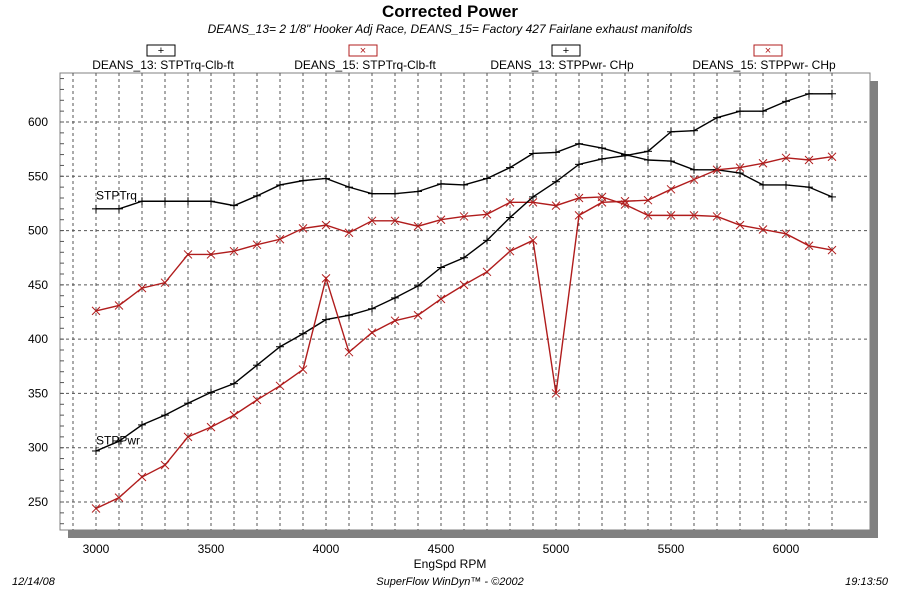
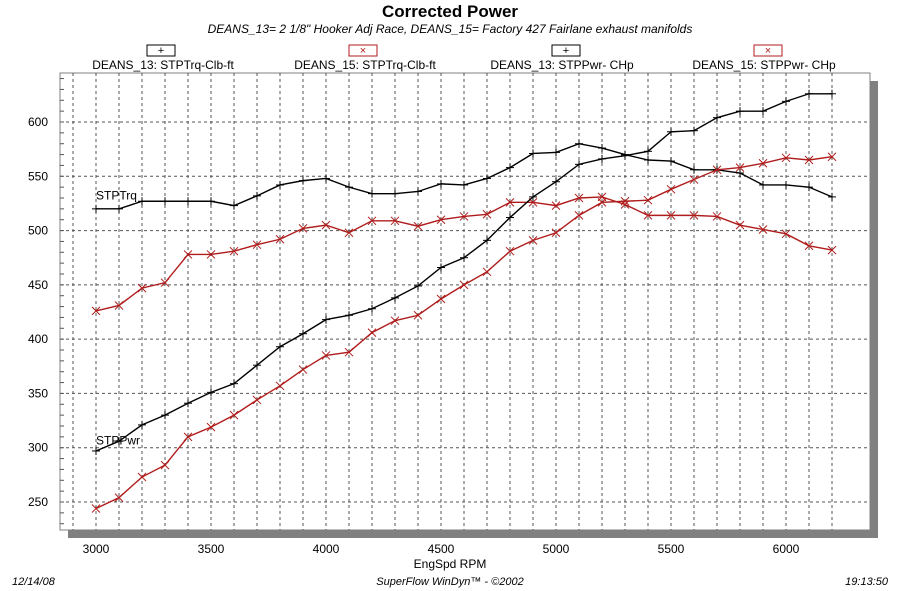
DEANS_15: STPPwr- CHp/4000: 456 -> 385
DEANS_15: STPPwr- CHp/5000: 350 -> 498
